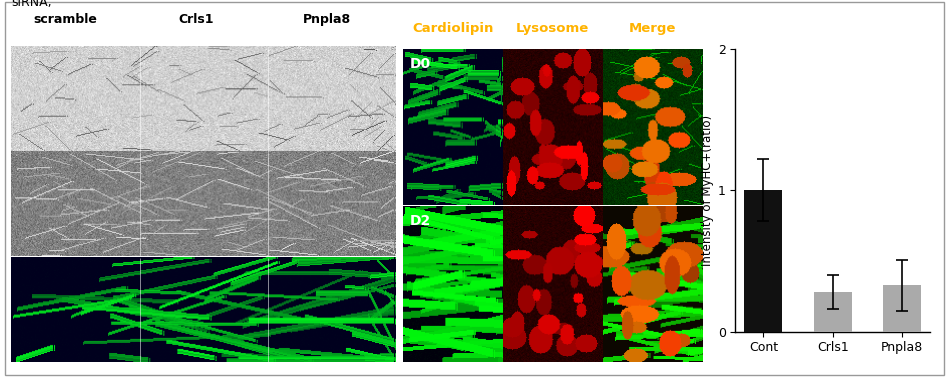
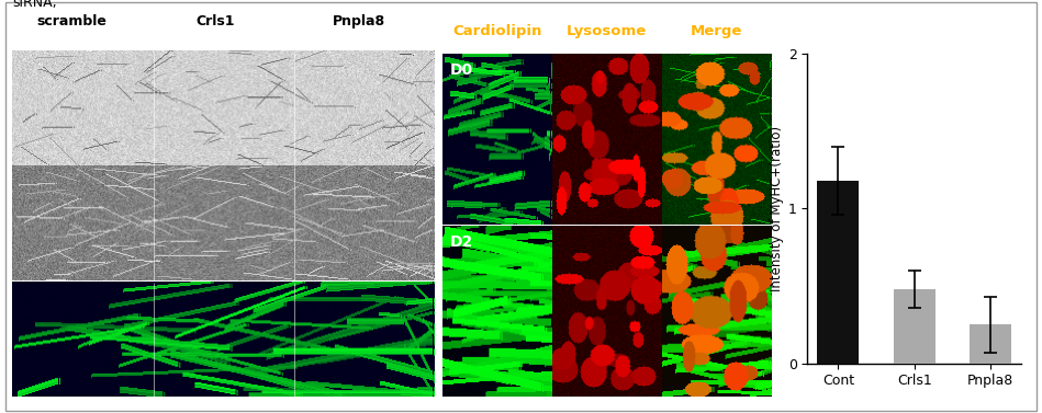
Cont: 1.00 -> 1.18
Crls1: 0.28 -> 0.48
Pnpla8: 0.33 -> 0.25
